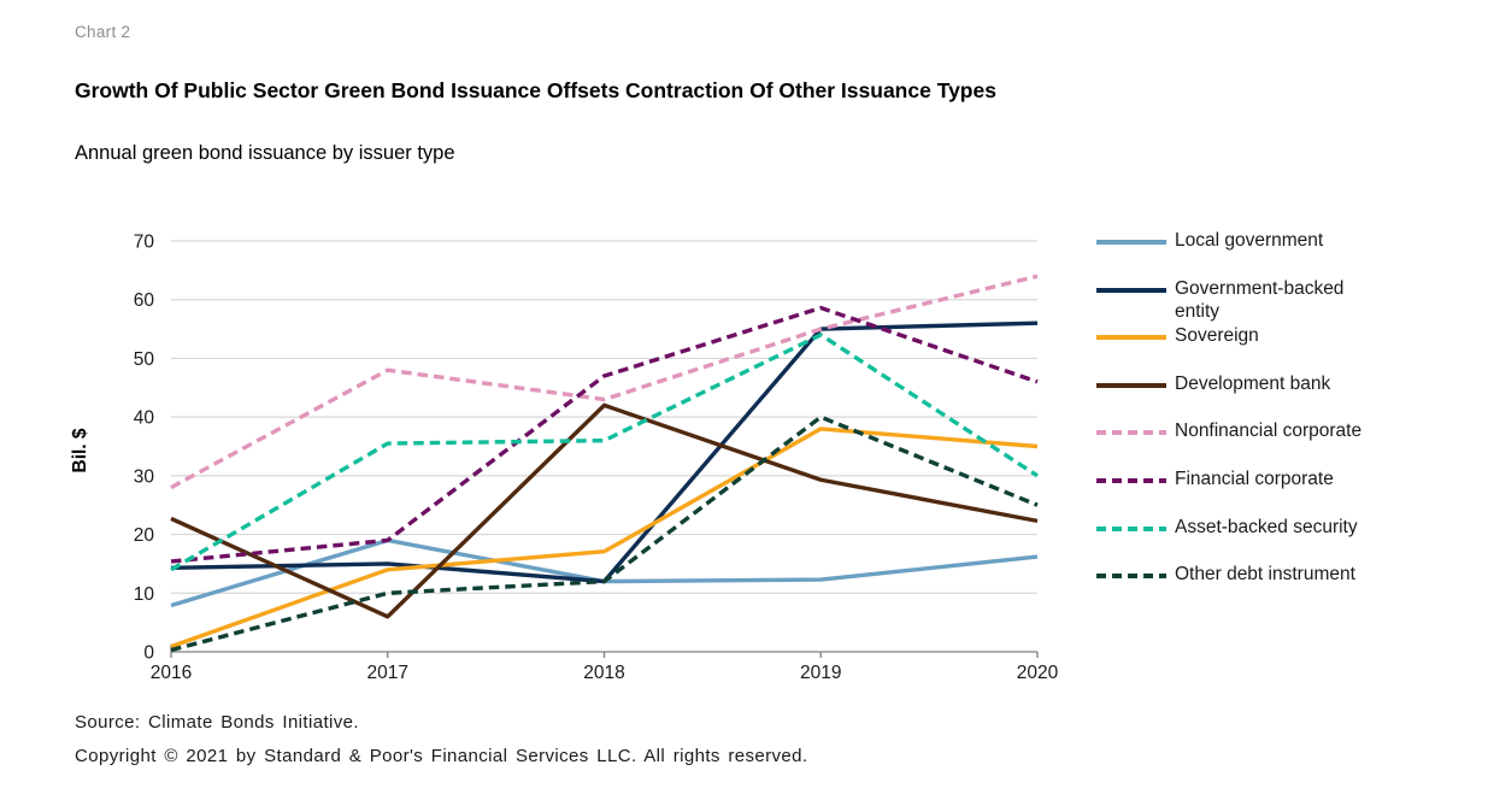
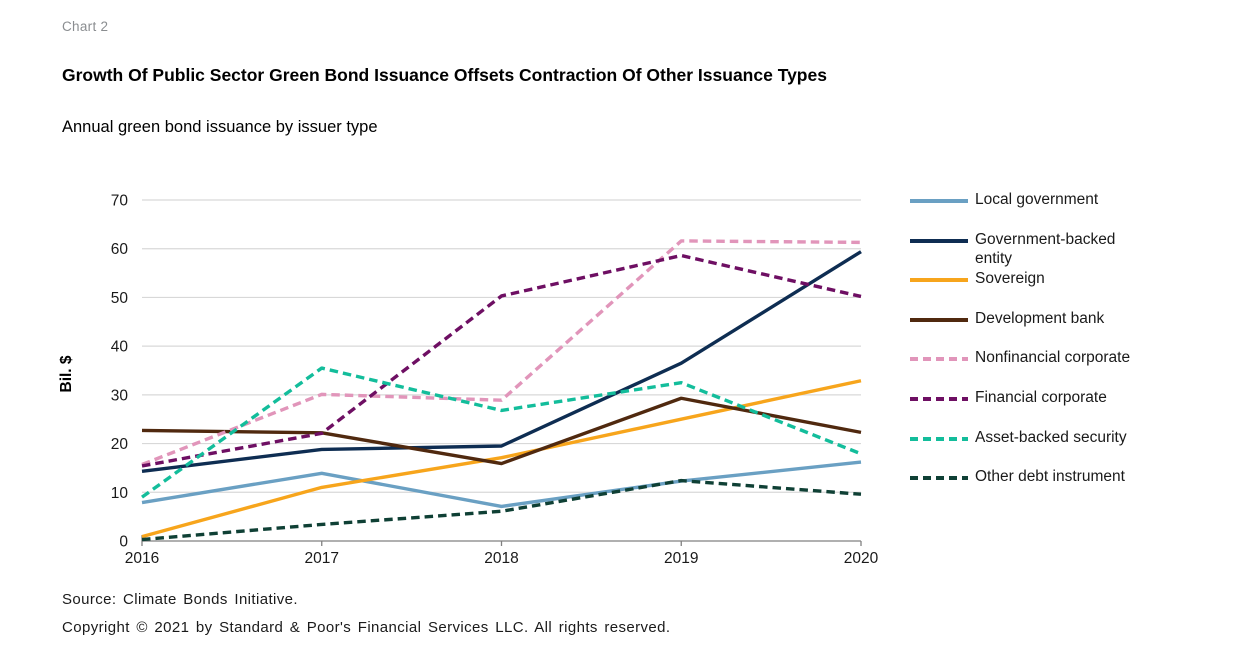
Nonfinancial corporate/2016: 28 -> 16
Asset-backed security/2016: 14 -> 9
Local government/2017: 19 -> 14
Government-backed entity/2017: 15 -> 19
Sovereign/2017: 14 -> 11
Development bank/2017: 6 -> 22
Nonfinancial corporate/2017: 48 -> 30
Financial corporate/2017: 19 -> 22
Other debt instrument/2017: 10 -> 3
Local government/2018: 12 -> 7
Government-backed entity/2018: 12 -> 20
Development bank/2018: 42 -> 16
Nonfinancial corporate/2018: 43 -> 29
Financial corporate/2018: 47 -> 50
Asset-backed security/2018: 36 -> 27
Other debt instrument/2018: 12 -> 6
Government-backed entity/2019: 55 -> 36
Sovereign/2019: 38 -> 25
Nonfinancial corporate/2019: 55 -> 62
Asset-backed security/2019: 54 -> 32
Other debt instrument/2019: 40 -> 12
Government-backed entity/2020: 56 -> 59
Sovereign/2020: 35 -> 33
Nonfinancial corporate/2020: 64 -> 61
Financial corporate/2020: 46 -> 50
Asset-backed security/2020: 30 -> 18
Other debt instrument/2020: 25 -> 10
